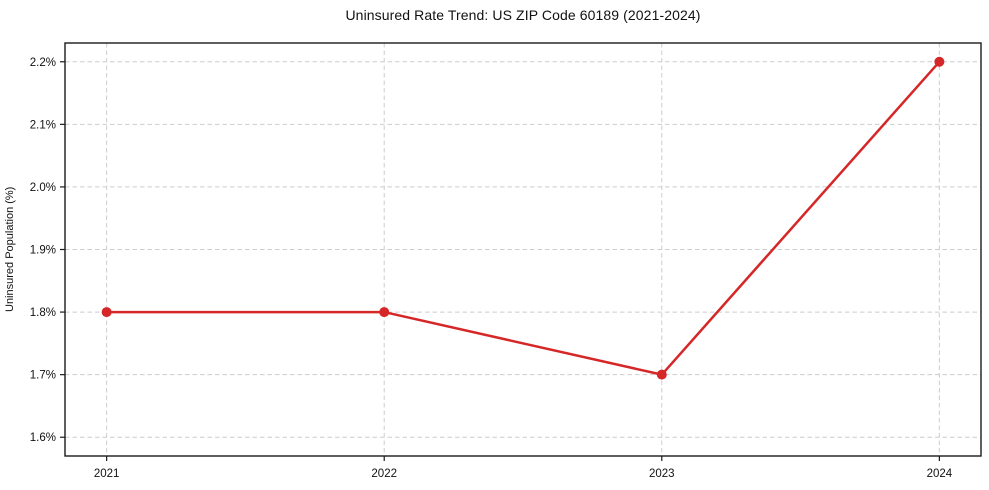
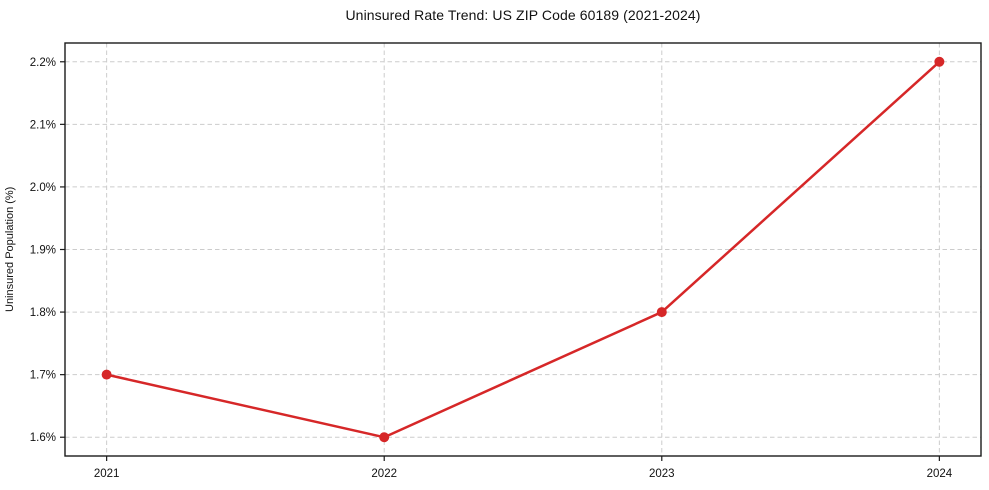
2021: 1.8% -> 1.7%
2022: 1.8% -> 1.6%
2023: 1.7% -> 1.8%
